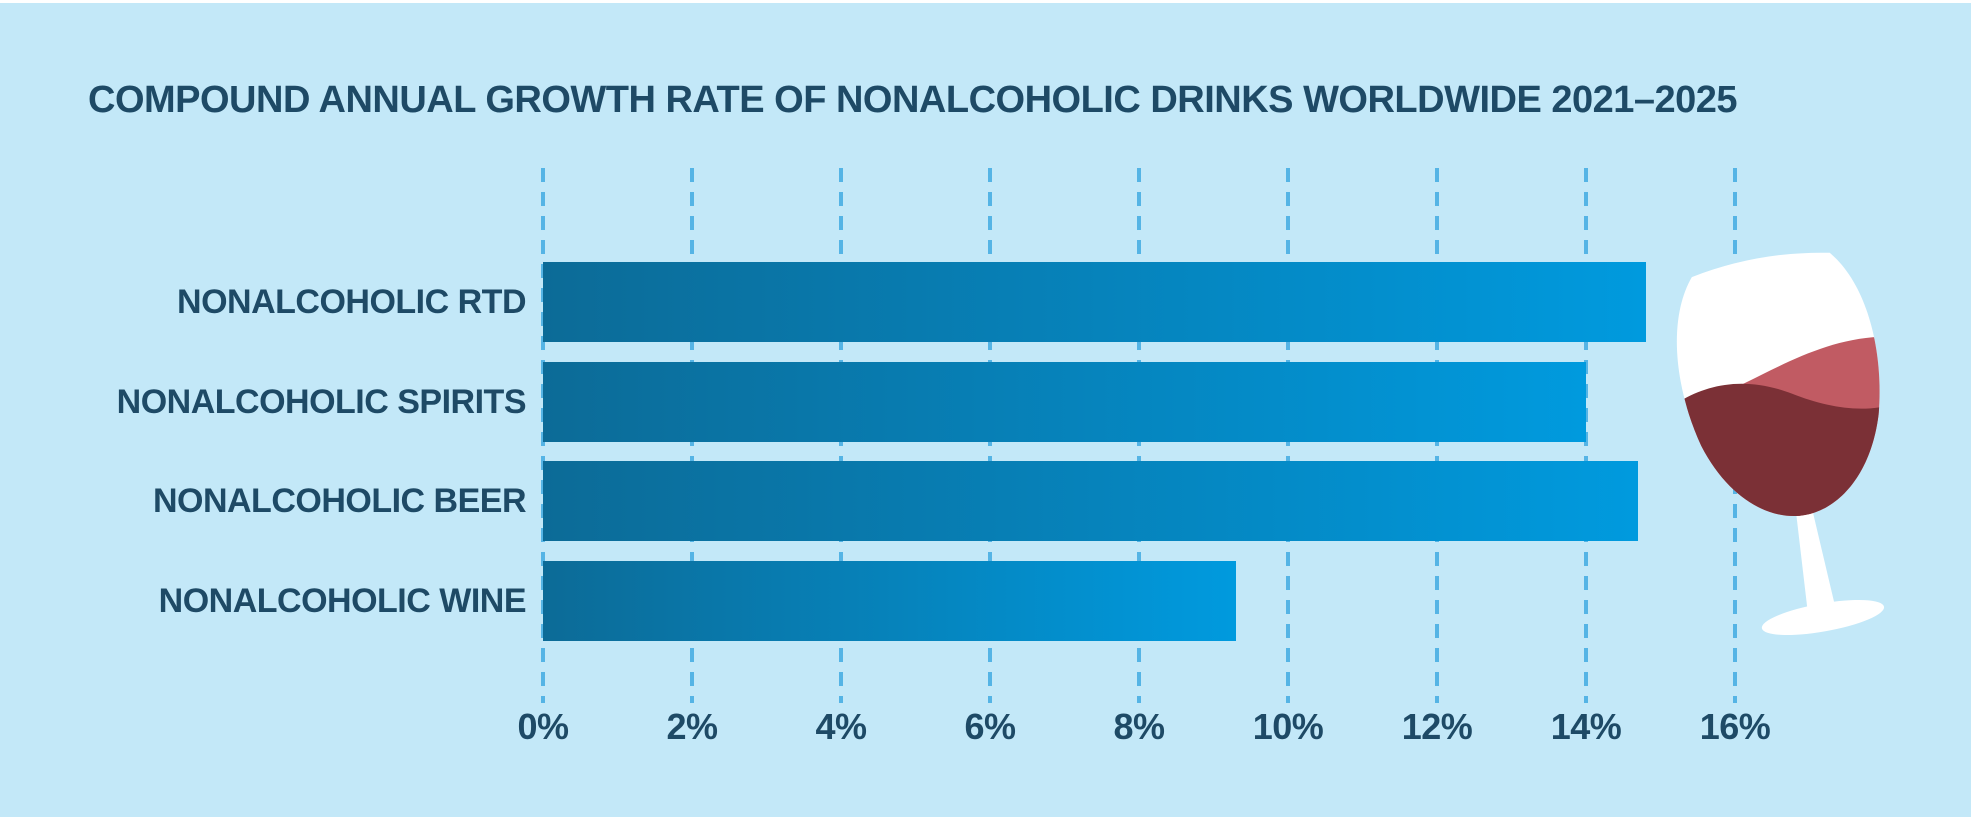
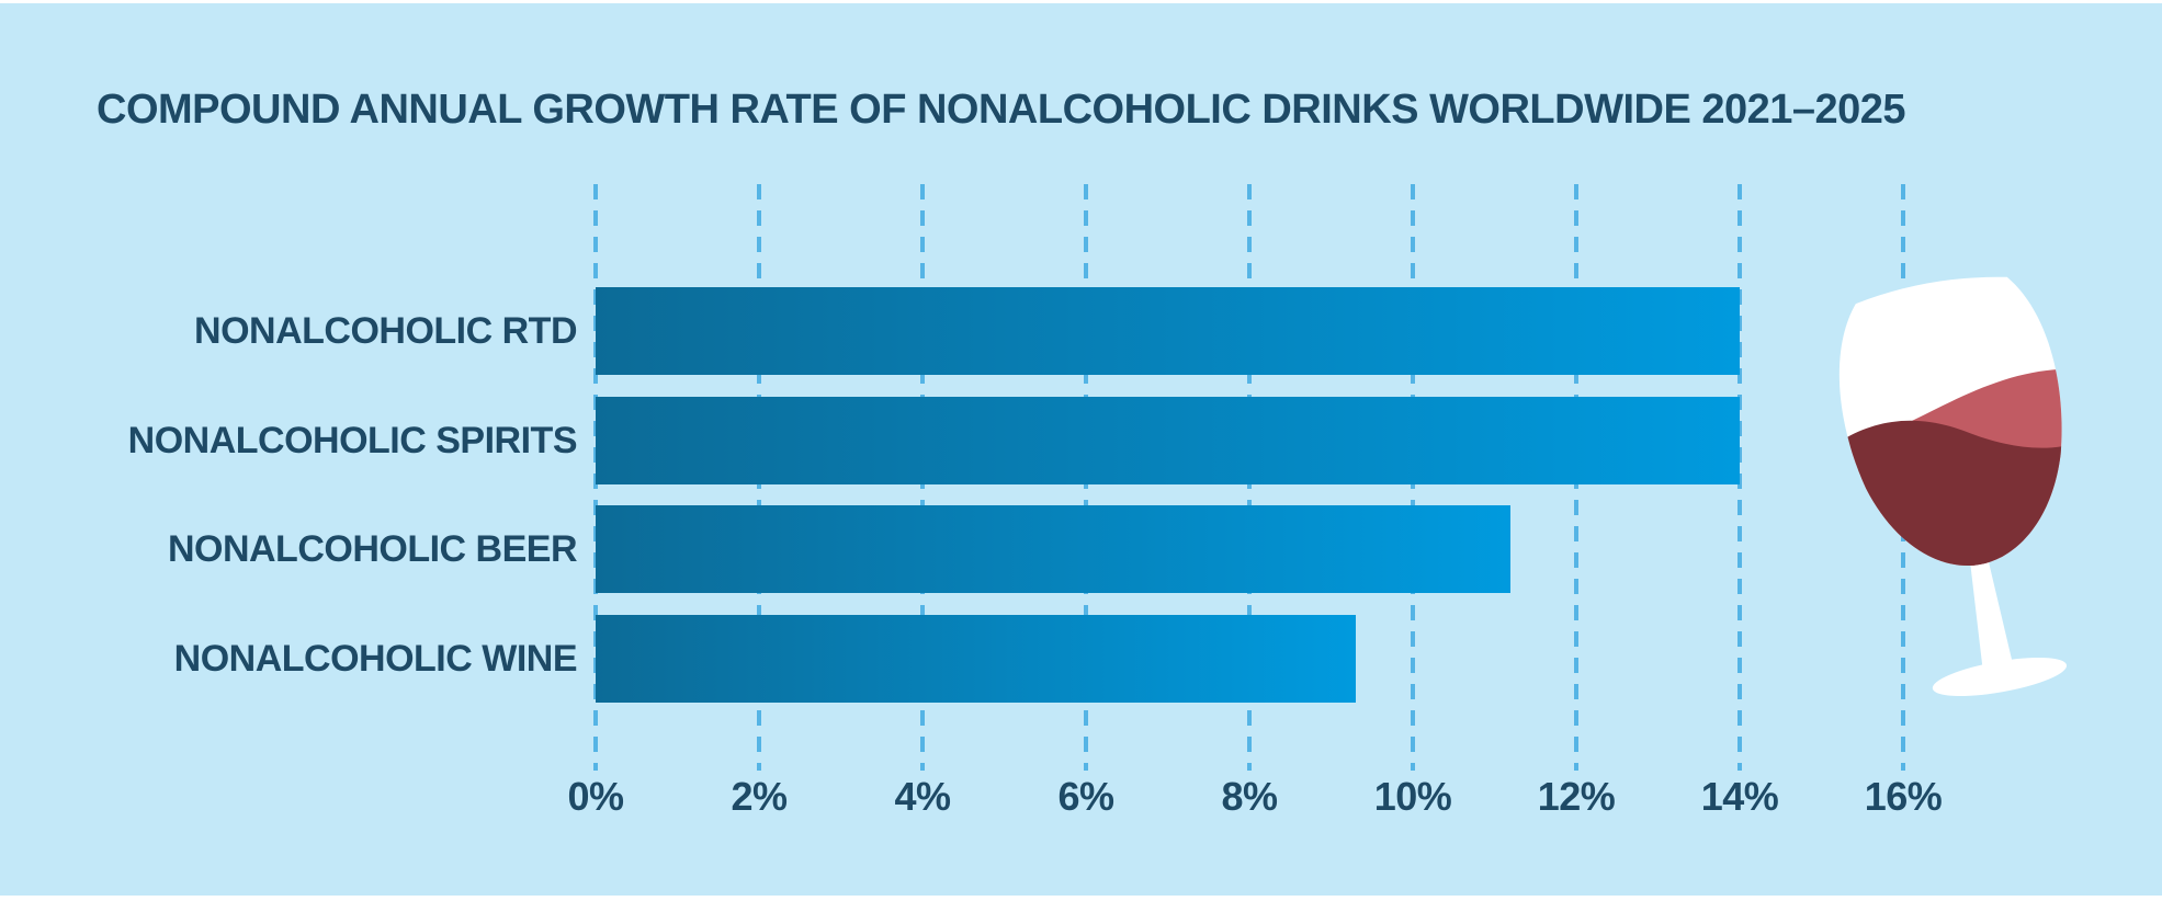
NONALCOHOLIC RTD: 14.8% -> 14.0%
NONALCOHOLIC BEER: 14.7% -> 11.2%
